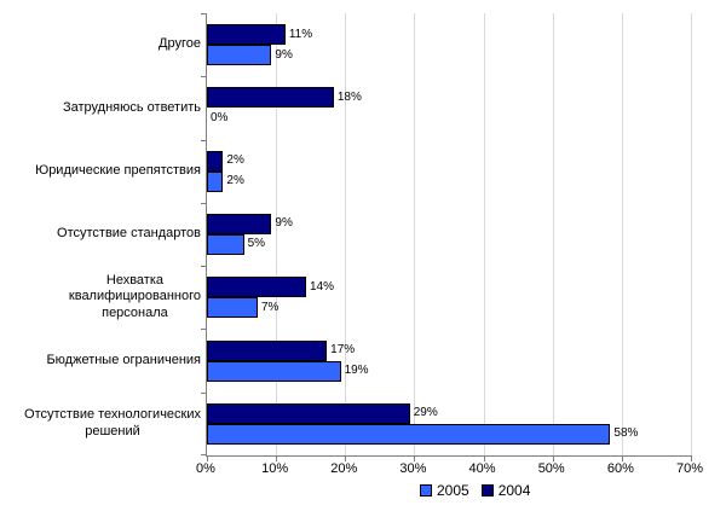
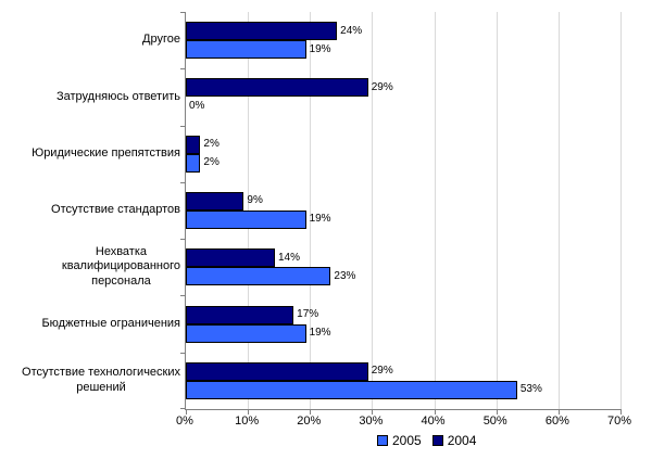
2005/Другое: 9% -> 19%
2004/Другое: 11% -> 24%
2004/Затрудняюсь ответить: 18% -> 29%
2005/Отсутствие стандартов: 5% -> 19%
2005/Нехватка квалифицированного персонала: 7% -> 23%
2005/Отсутствие технологических решений: 58% -> 53%
